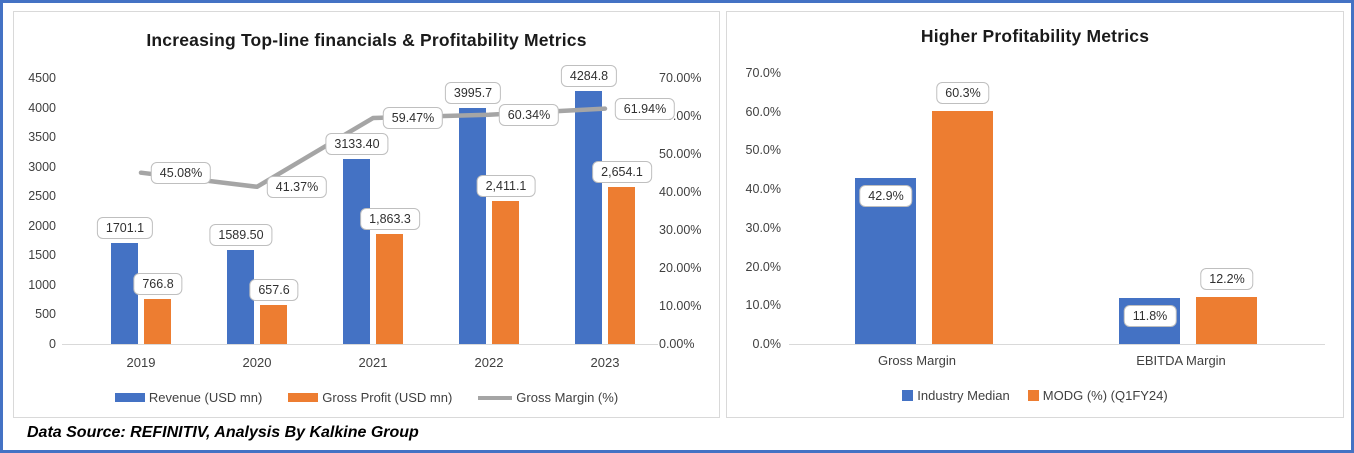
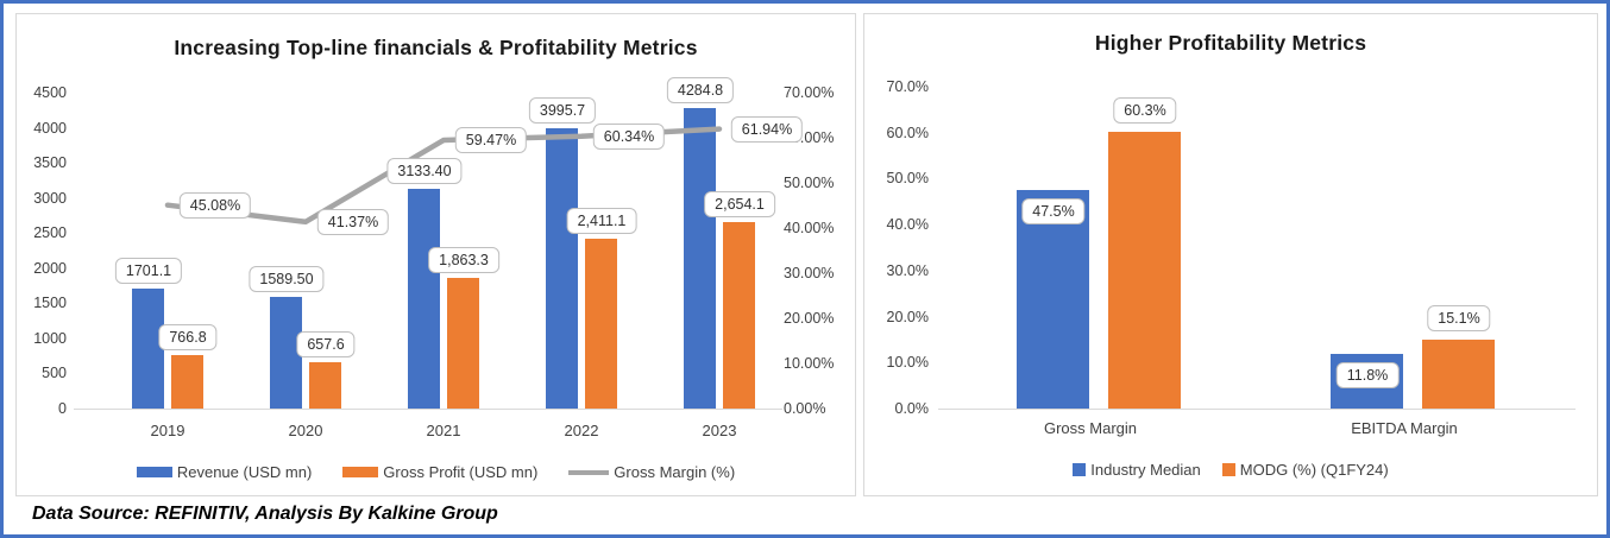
Higher Profitability Metrics/Industry Median/Gross Margin: 42.9% -> 47.5%
Higher Profitability Metrics/MODG (%) (Q1FY24)/EBITDA Margin: 12.2% -> 15.1%
